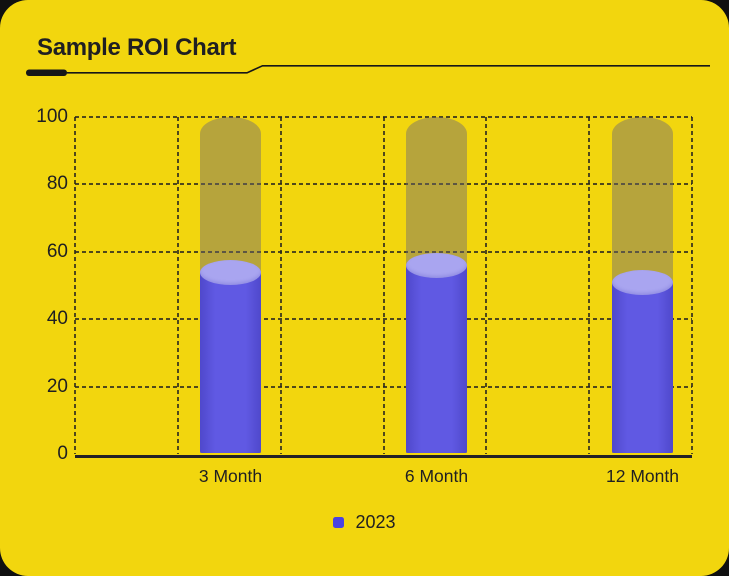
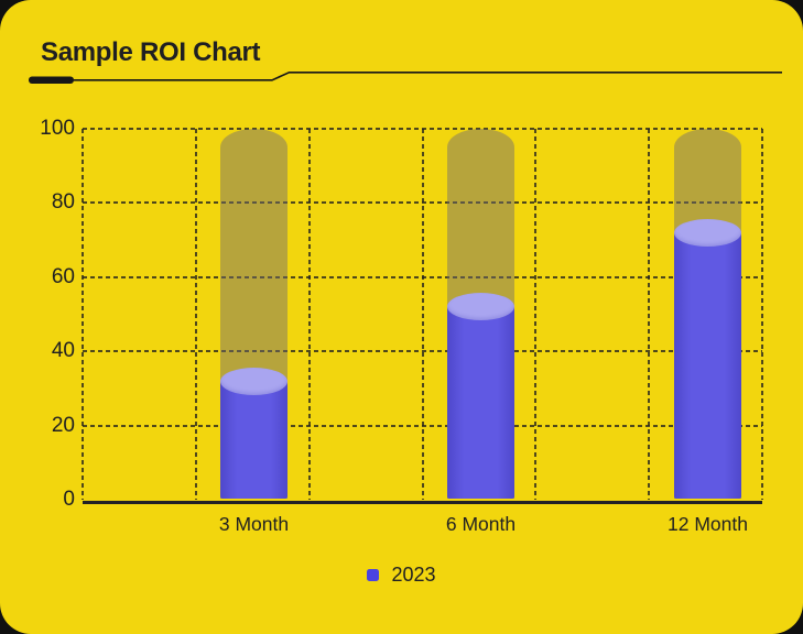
3 Month: 54 -> 32
6 Month: 56 -> 52
12 Month: 51 -> 72
